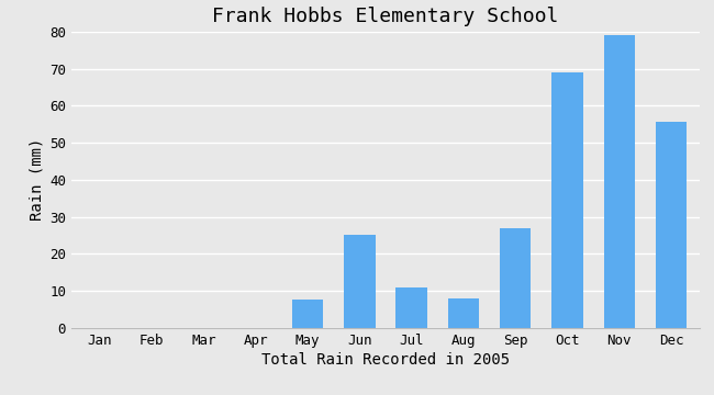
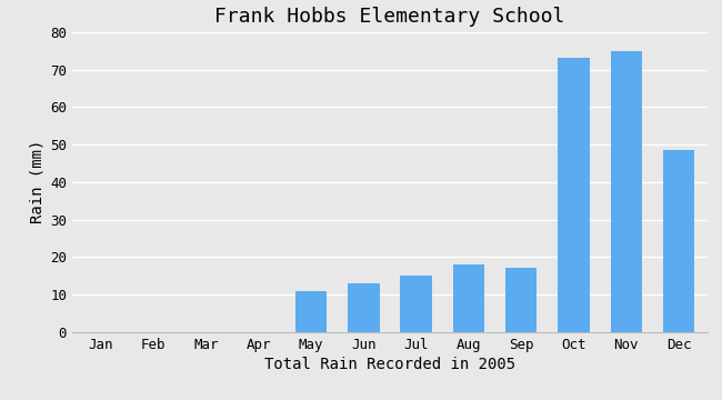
May: 7.5 -> 11.0
Jun: 25.0 -> 13.0
Jul: 11.0 -> 15.0
Aug: 8.0 -> 18.0
Sep: 27.0 -> 17.0
Oct: 69.0 -> 73.0
Nov: 79.0 -> 75.0
Dec: 55.5 -> 48.5
